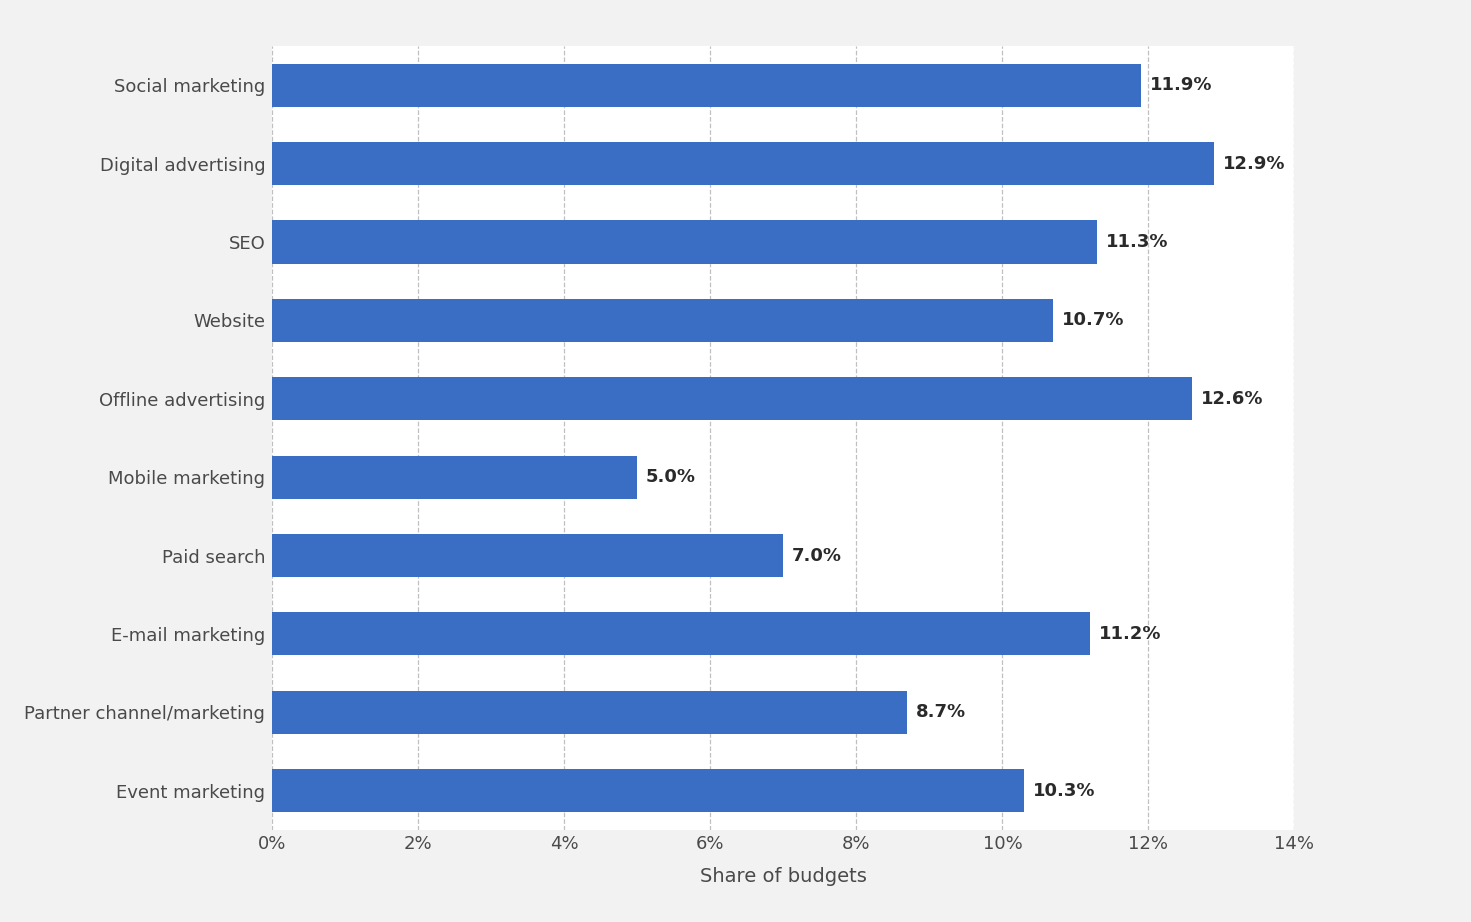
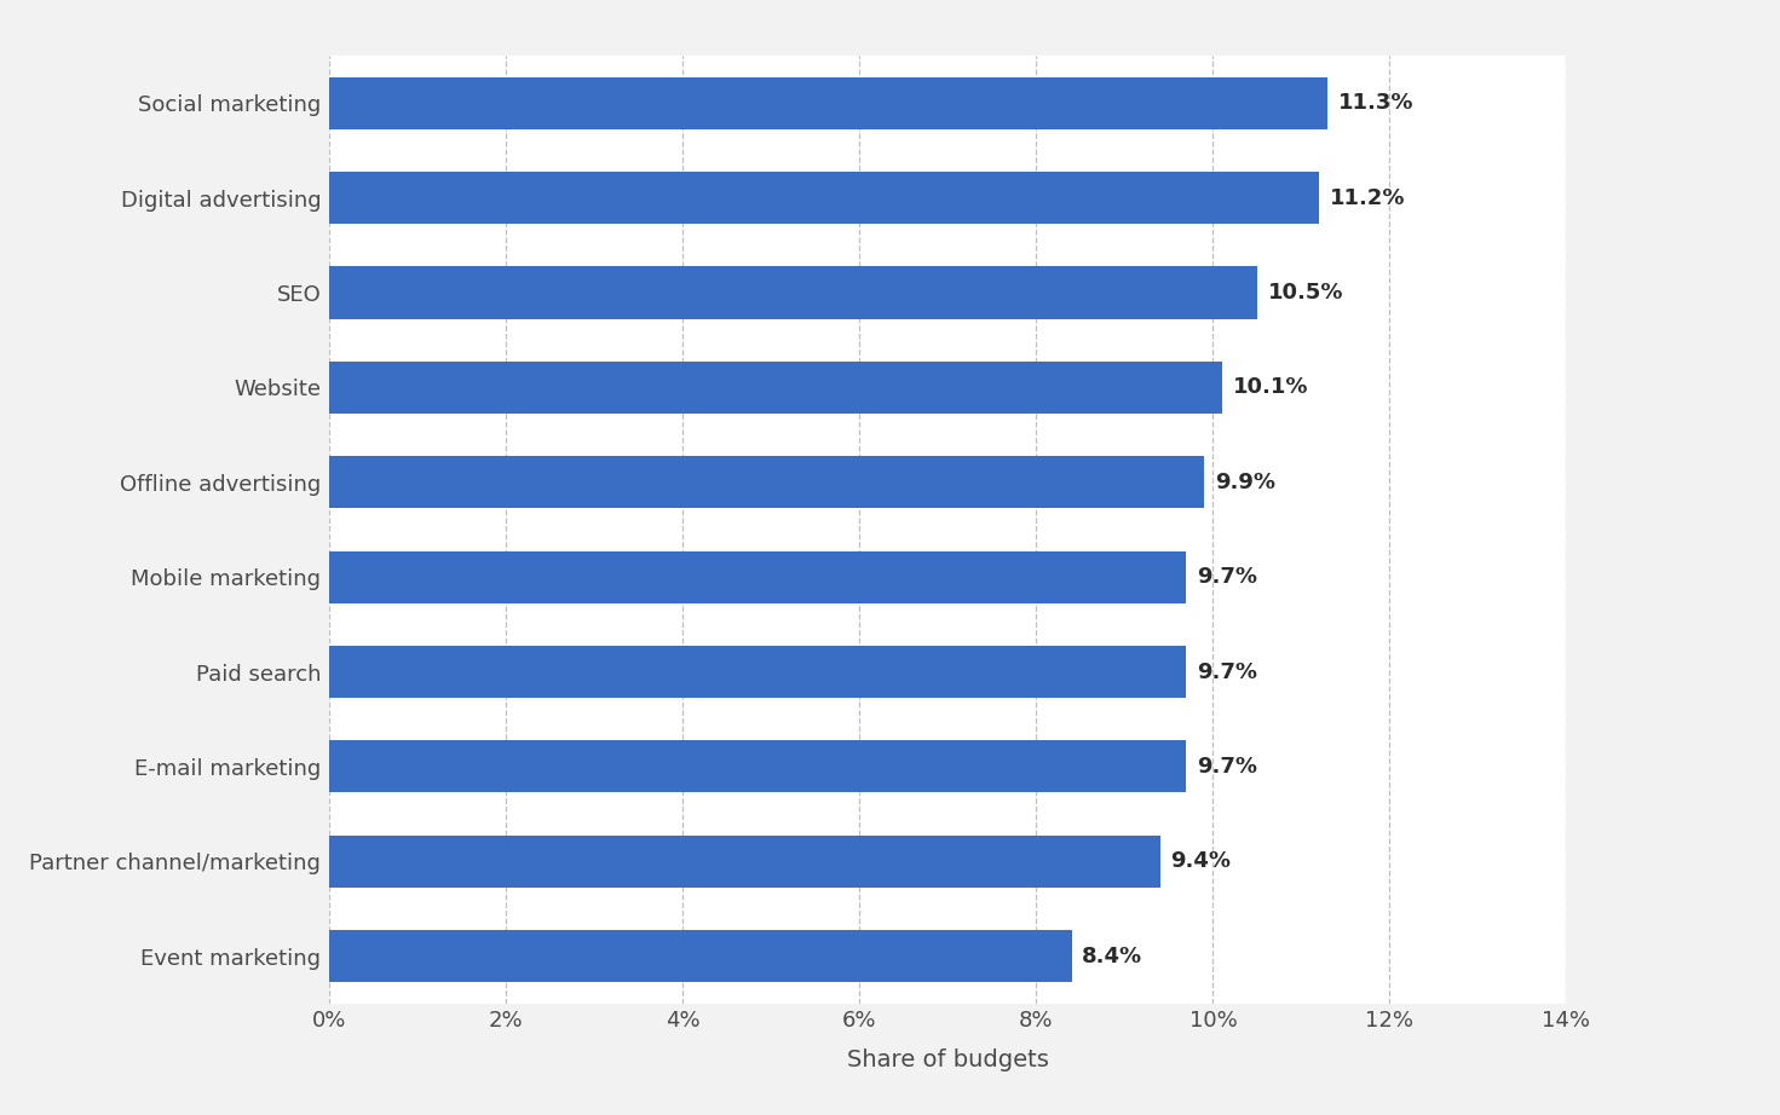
Social marketing: 11.9% -> 11.3%
Digital advertising: 12.9% -> 11.2%
SEO: 11.3% -> 10.5%
Website: 10.7% -> 10.1%
Offline advertising: 12.6% -> 9.9%
Mobile marketing: 5.0% -> 9.7%
Paid search: 7.0% -> 9.7%
E-mail marketing: 11.2% -> 9.7%
Partner channel/marketing: 8.7% -> 9.4%
Event marketing: 10.3% -> 8.4%
